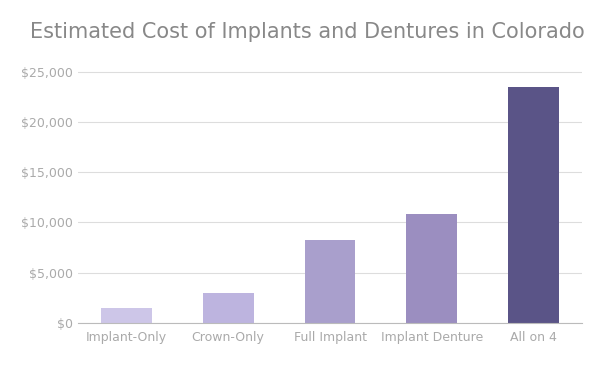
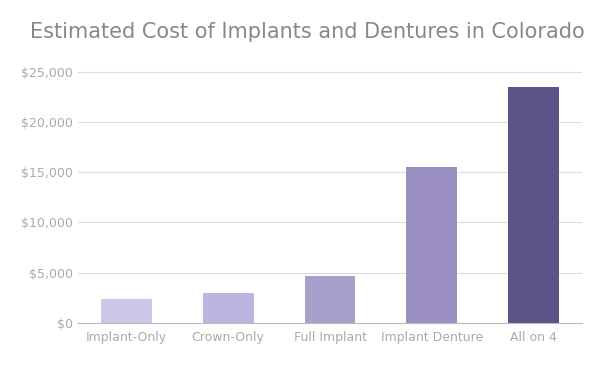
Implant-Only: $1,500 -> $2,400
Full Implant: $8,300 -> $4,700
Implant Denture: $10,800 -> $15,500
